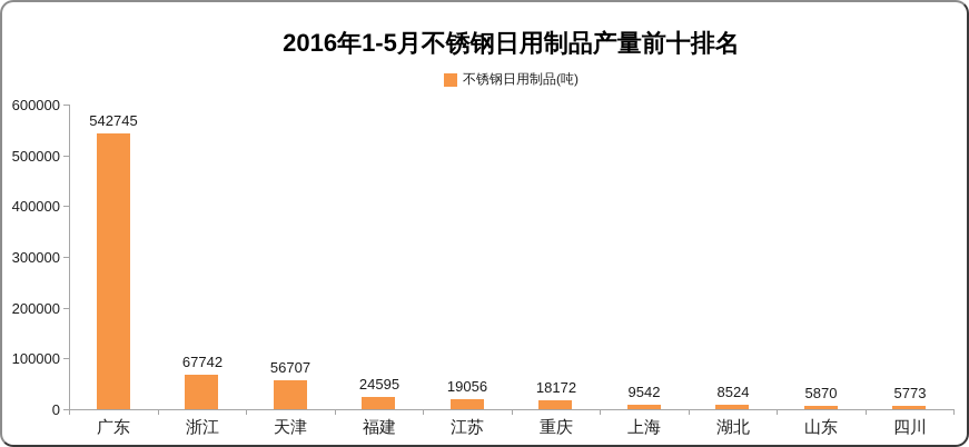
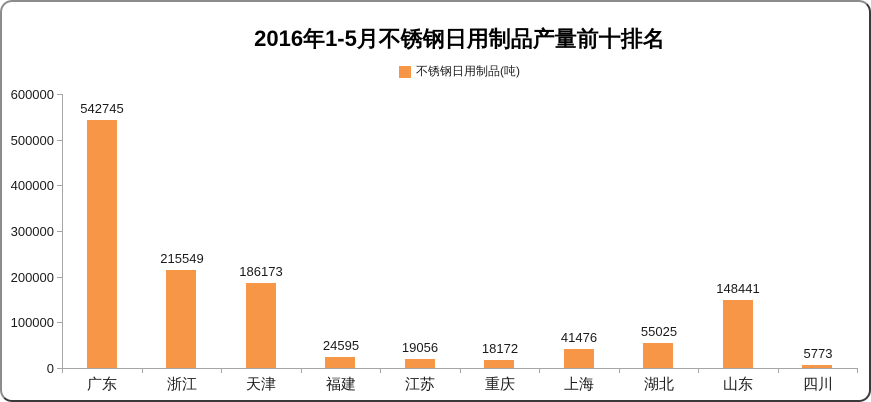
浙江: 67742 -> 215549
天津: 56707 -> 186173
上海: 9542 -> 41476
湖北: 8524 -> 55025
山东: 5870 -> 148441
